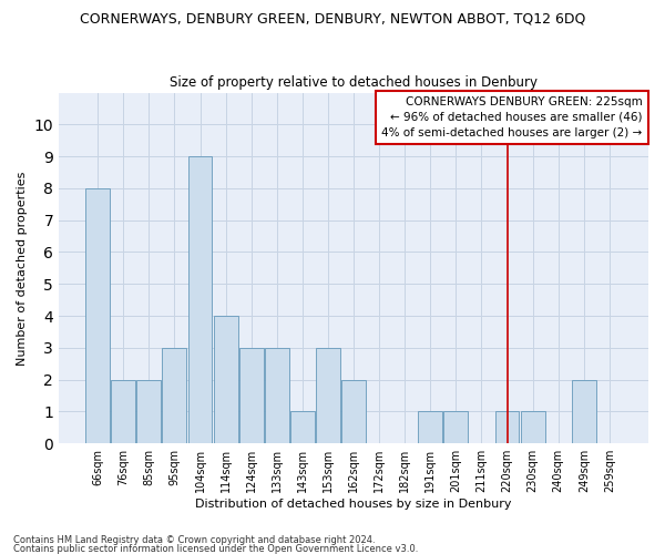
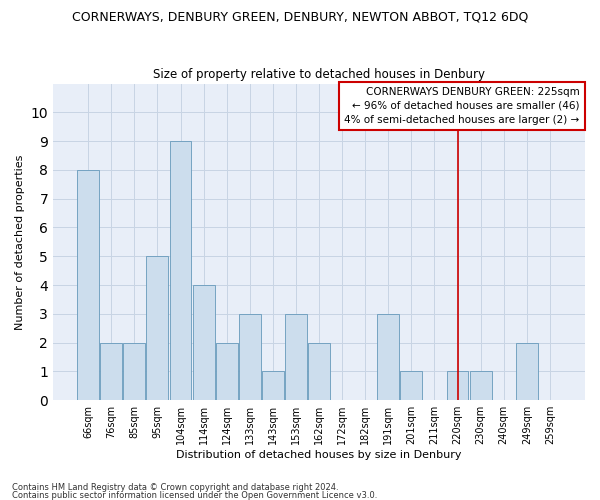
95sqm: 3 -> 5
124sqm: 3 -> 2
191sqm: 1 -> 3
